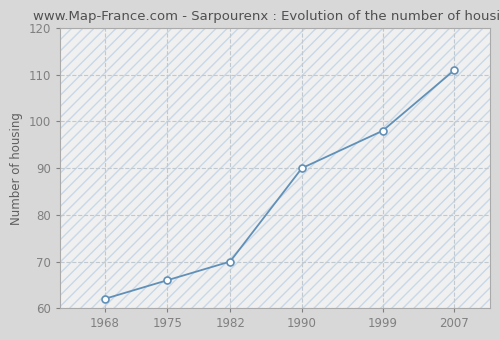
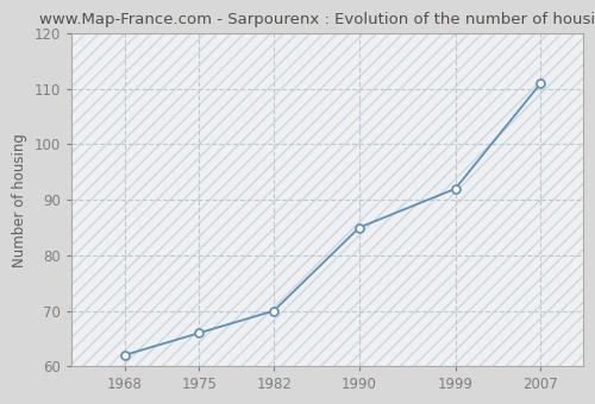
1990: 90 -> 85
1999: 98 -> 92
